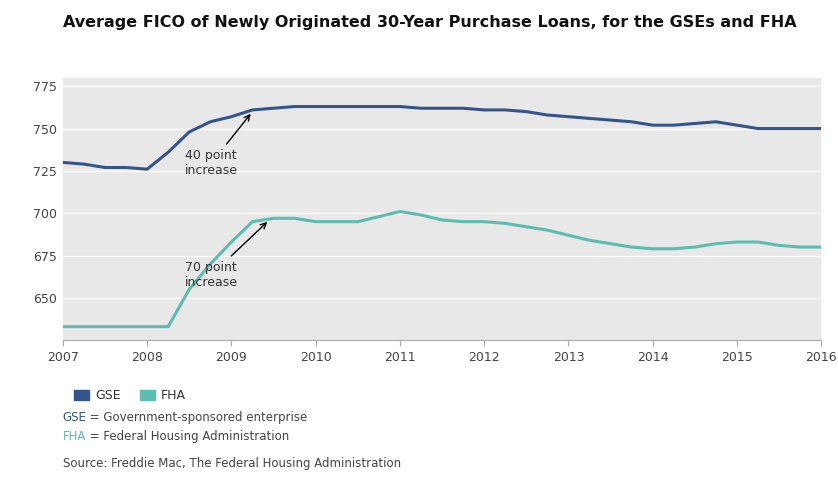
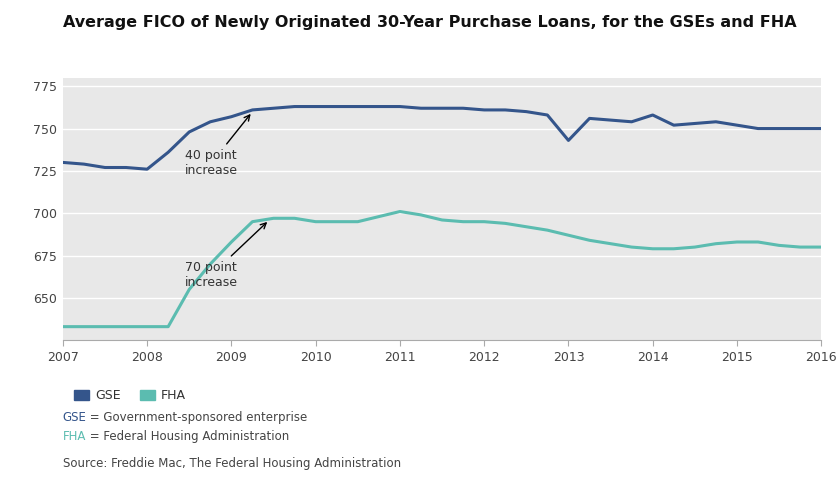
GSE/2013: 757 -> 743
GSE/2014: 752 -> 758
